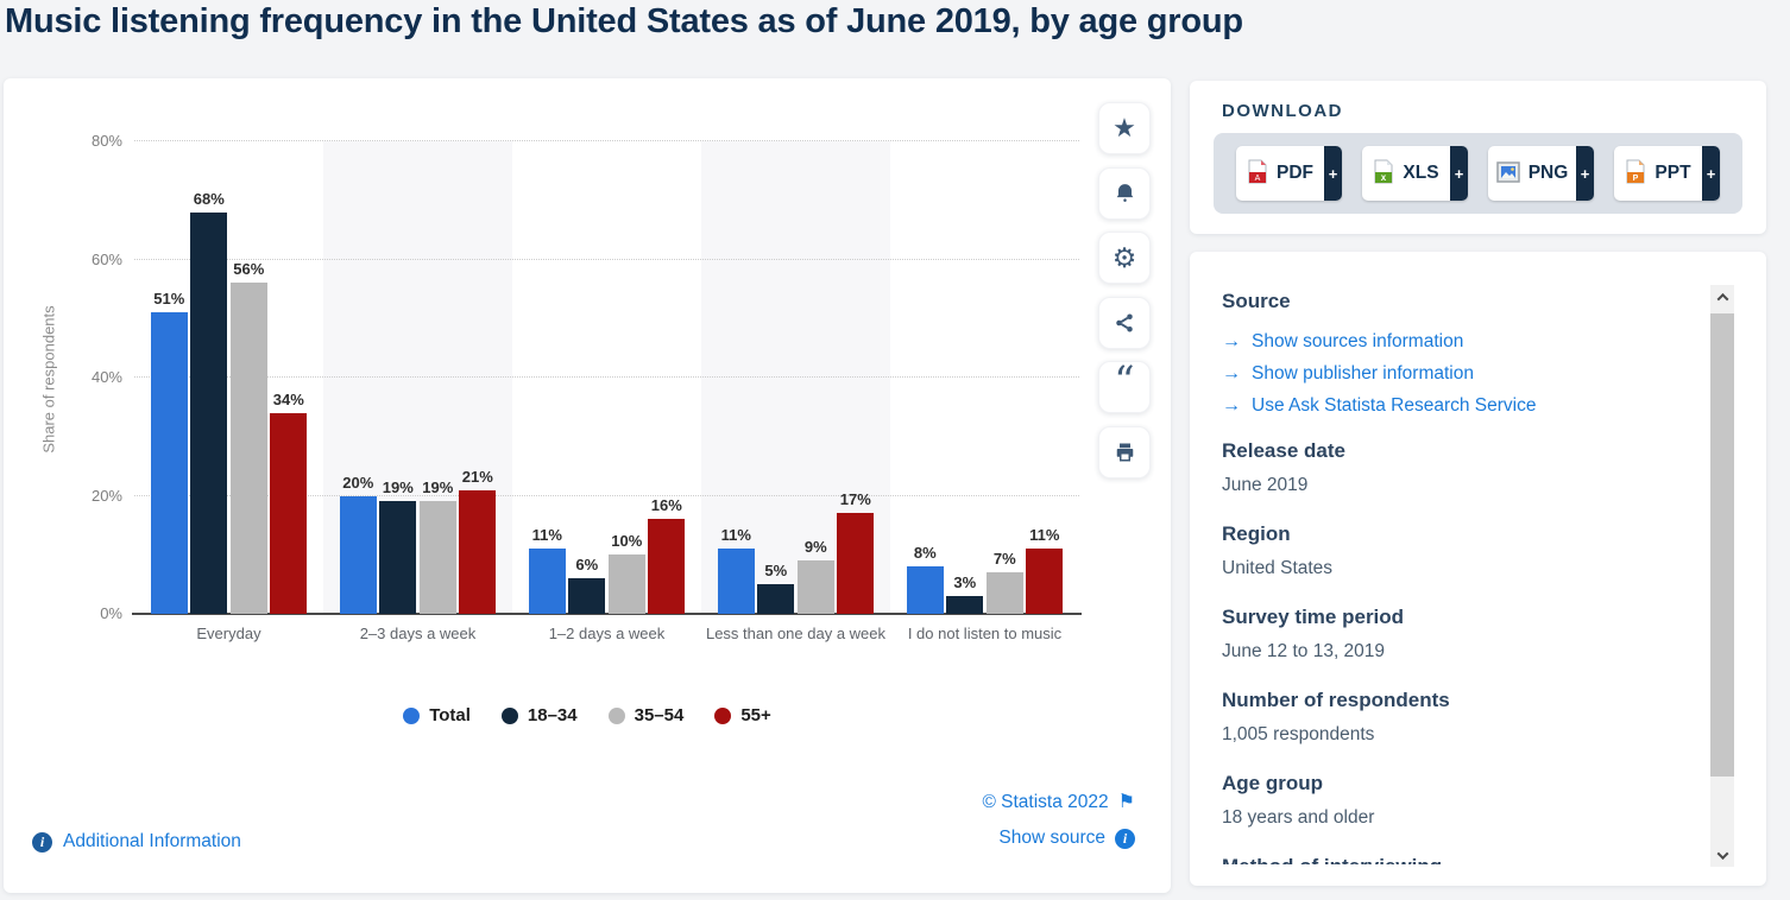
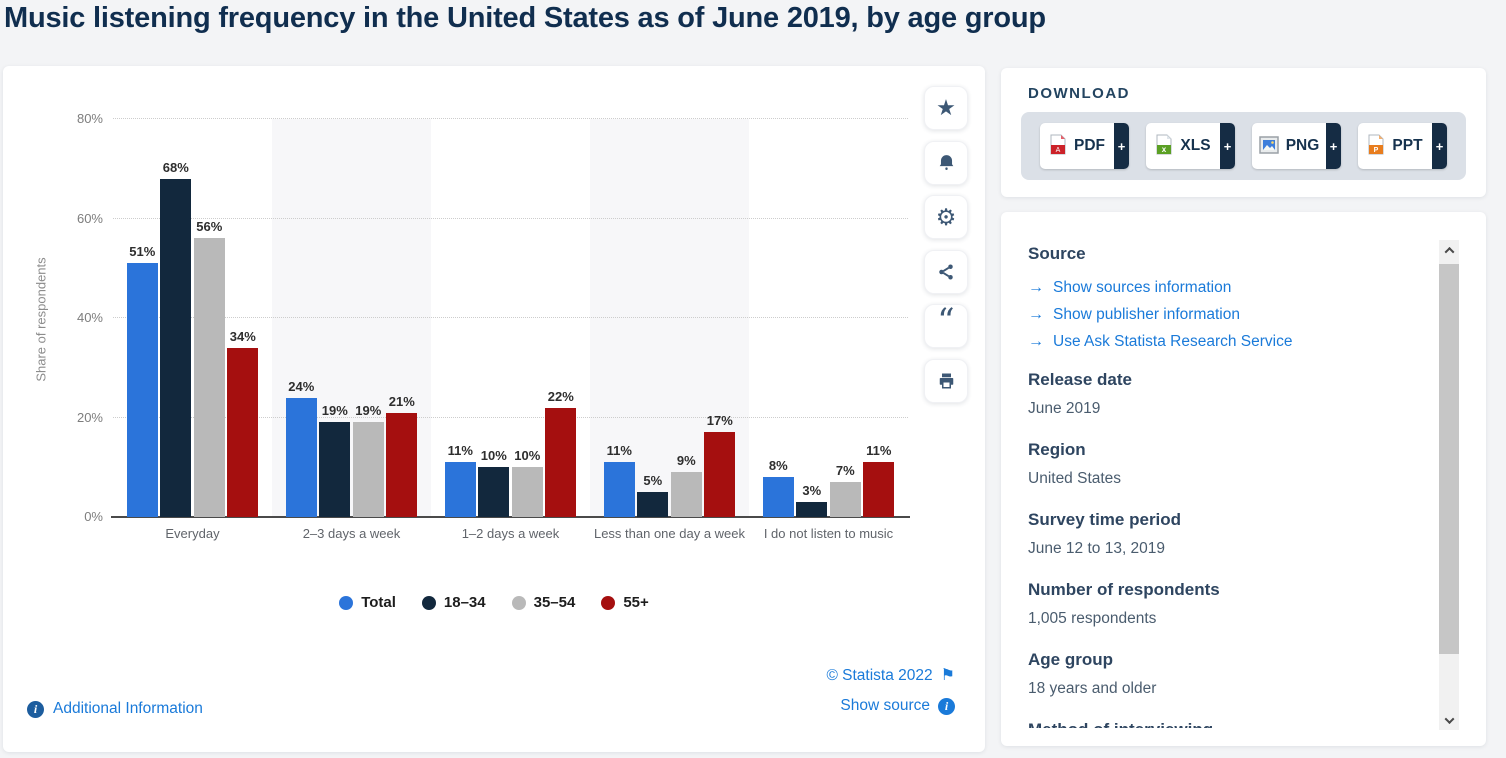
Total/2–3 days a week: 20% -> 24%
18–34/1–2 days a week: 6% -> 10%
55+/1–2 days a week: 16% -> 22%
